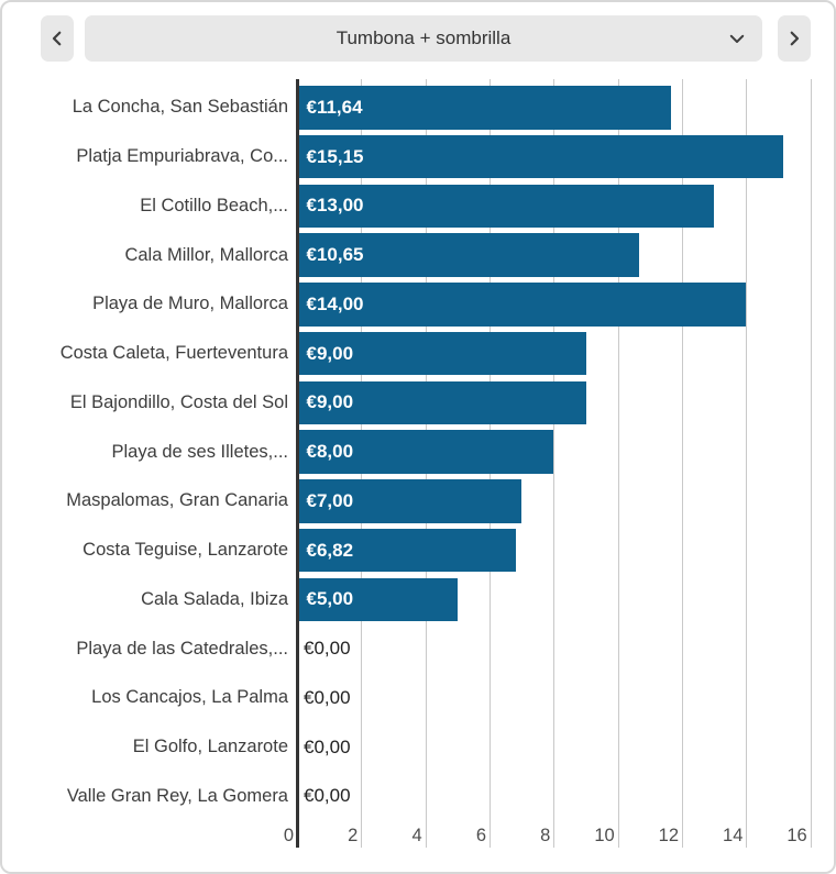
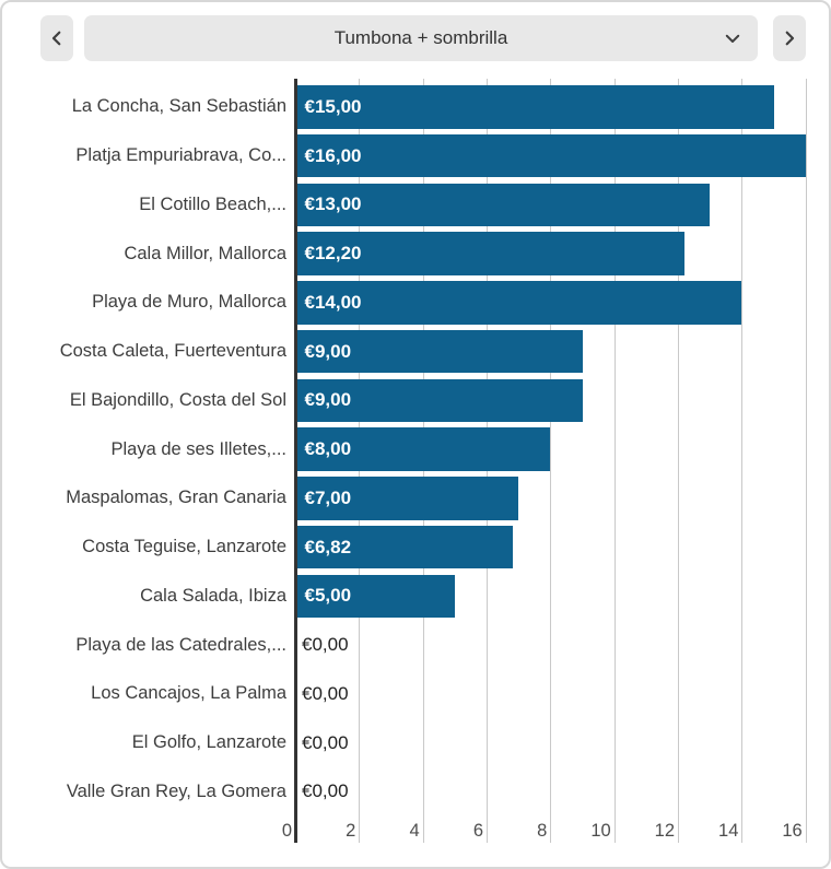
La Concha, San Sebastián: €11,64 -> €15,00
Platja Empuriabrava, Co...: €15,15 -> €16,00
Cala Millor, Mallorca: €10,65 -> €12,20
